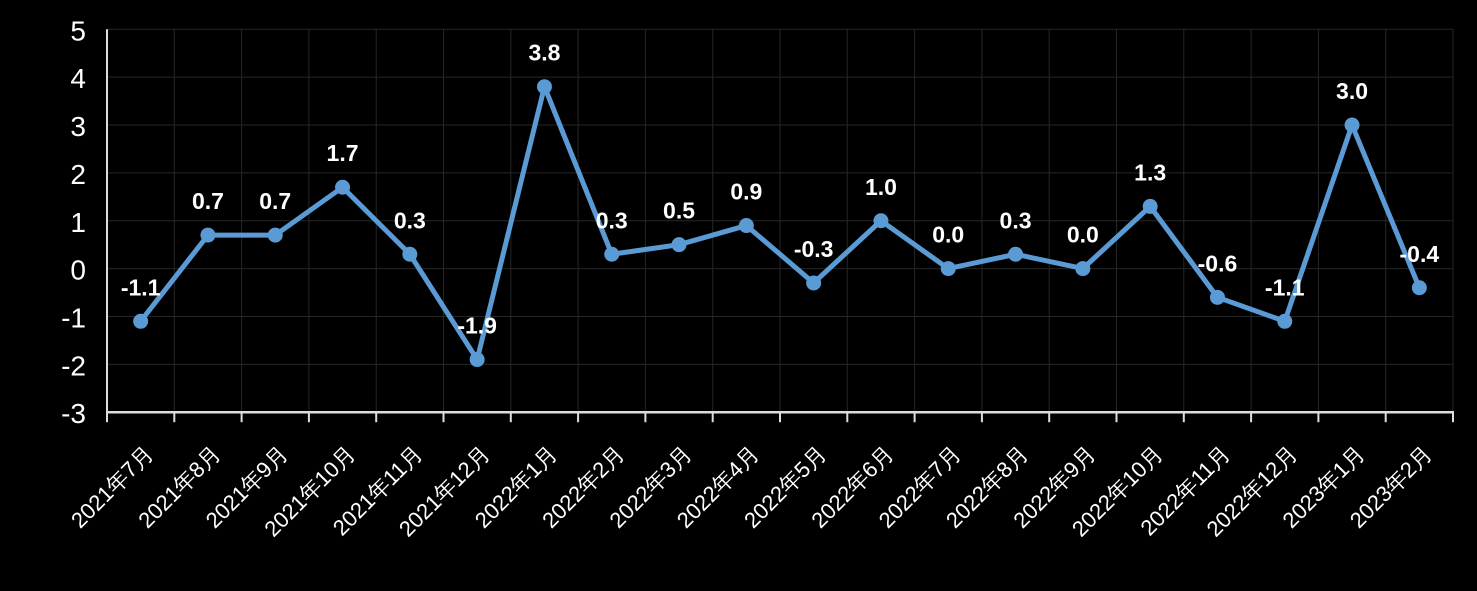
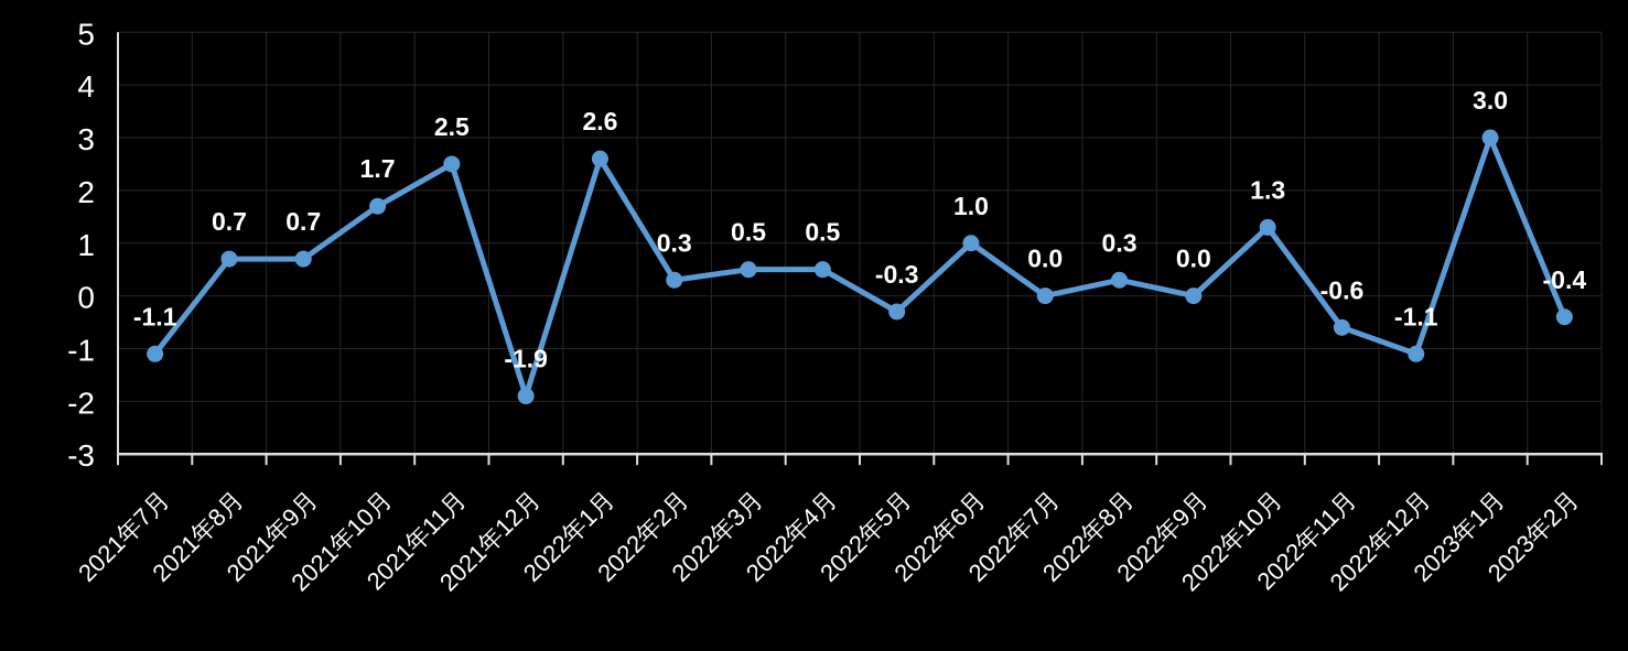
2021年11月: 0.3 -> 2.5
2022年1月: 3.8 -> 2.6
2022年4月: 0.9 -> 0.5
